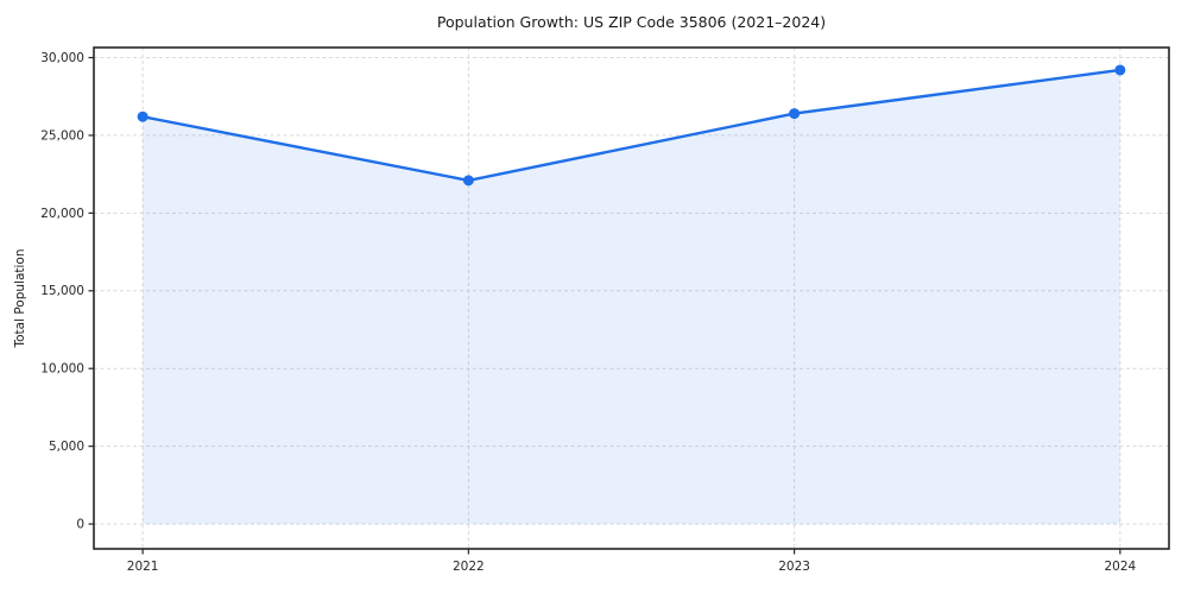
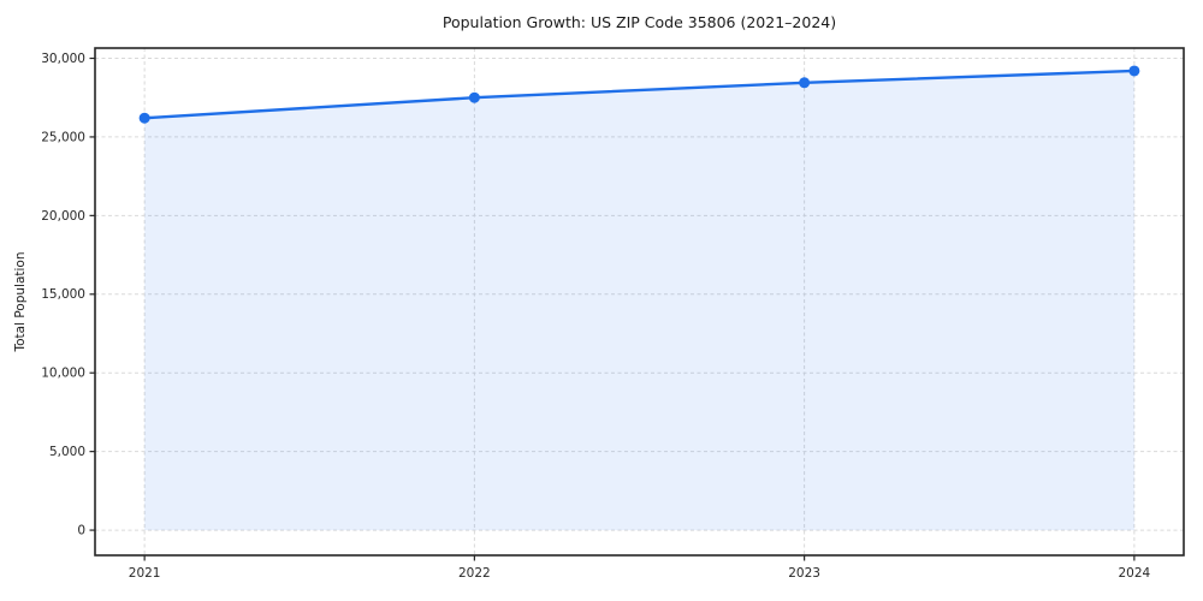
2022: 22100 -> 27500
2023: 26400 -> 28400
